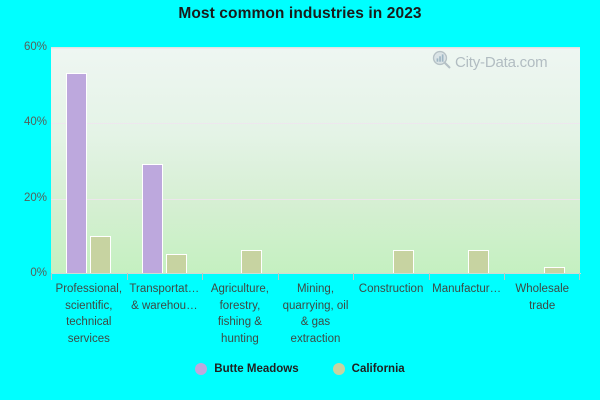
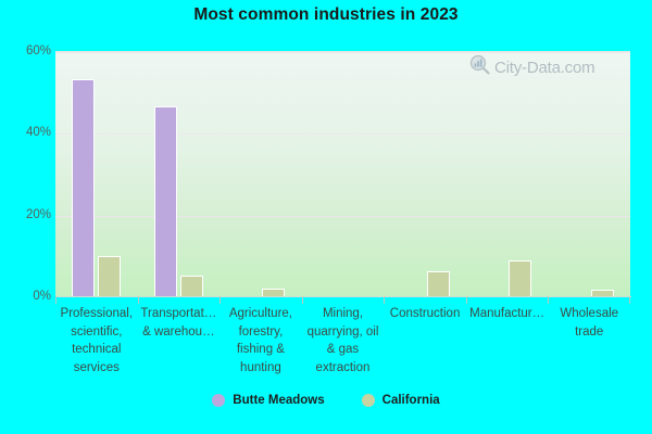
Butte Meadows/Transportat… & warehou…: 29% -> 46%
California/Agriculture, forestry, fishing & hunting: 6% -> 2%
California/Manufactur…: 6% -> 9%
